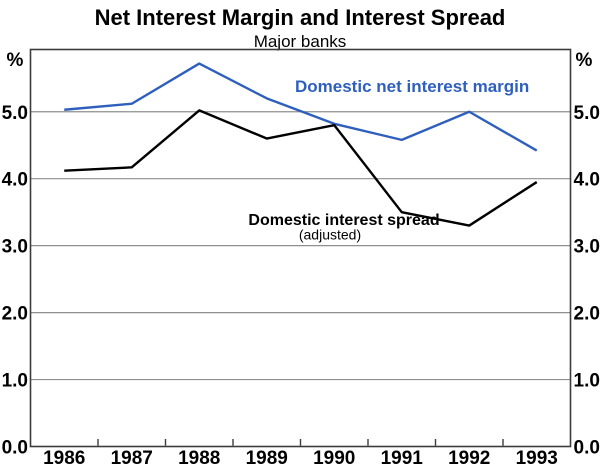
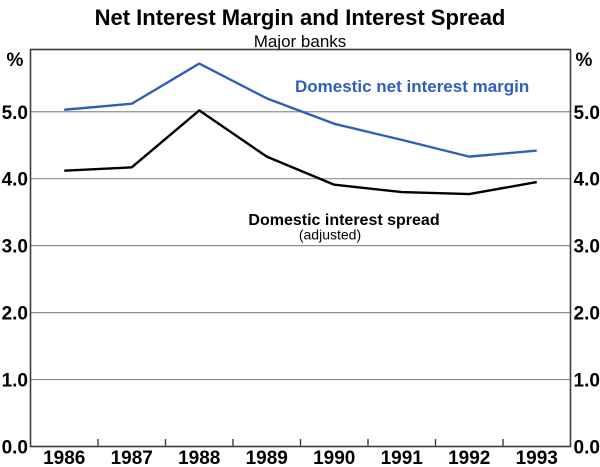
Domestic interest spread/1989: 4.6 -> 4.3
Domestic interest spread/1990: 4.8 -> 3.9
Domestic interest spread/1991: 3.5 -> 3.8
Domestic net interest margin/1992: 5.0 -> 4.3
Domestic interest spread/1992: 3.3 -> 3.8
